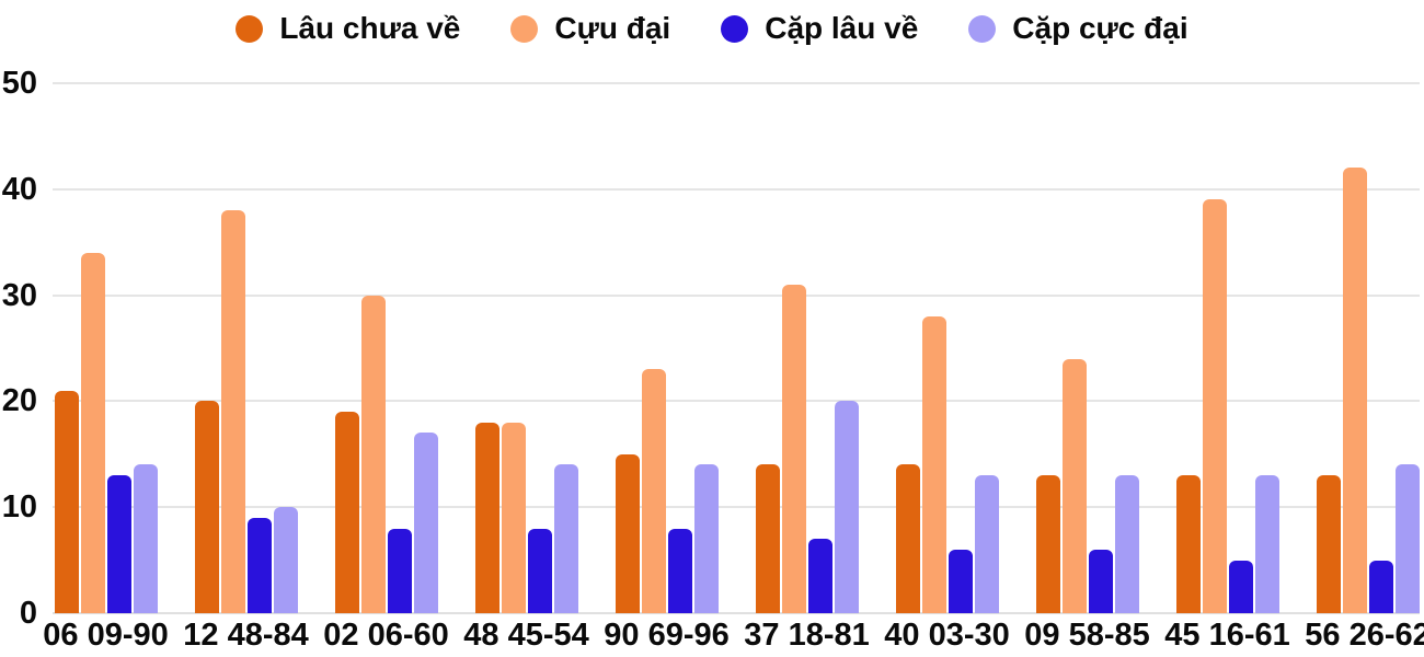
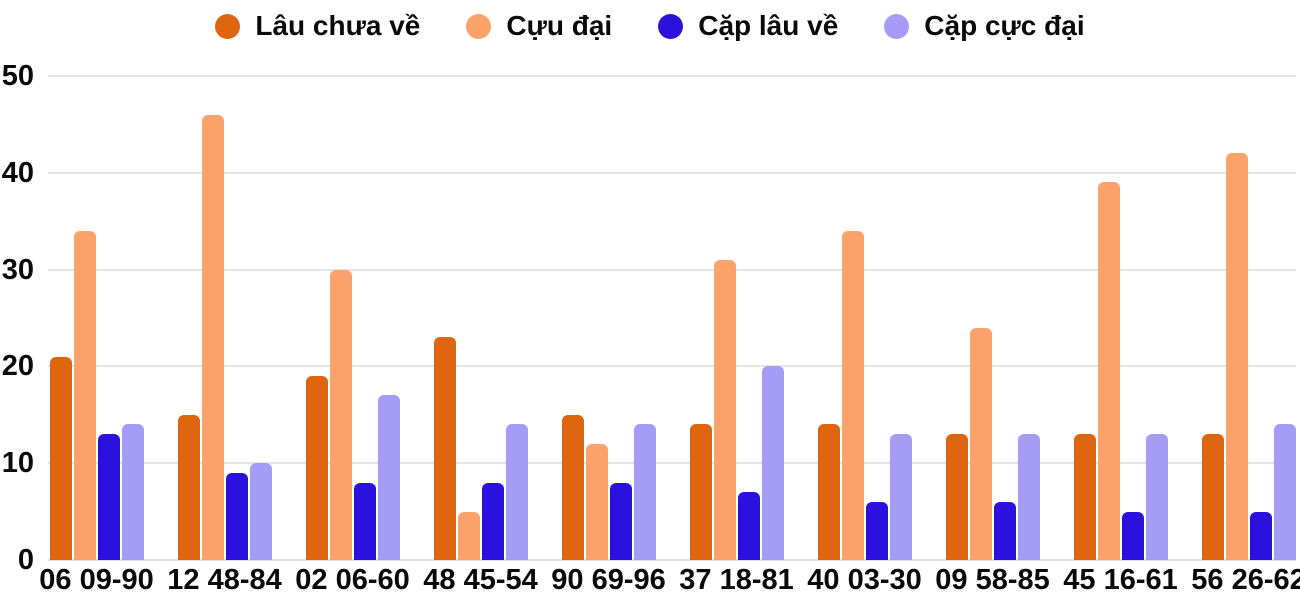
Lâu chưa về/12 48-84: 20 -> 15
Cựu đại/12 48-84: 38 -> 46
Lâu chưa về/48 45-54: 18 -> 23
Cựu đại/48 45-54: 18 -> 5
Cựu đại/90 69-96: 23 -> 12
Cựu đại/40 03-30: 28 -> 34
